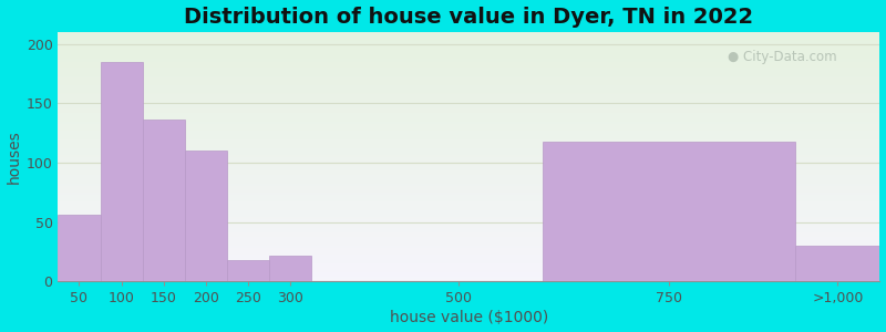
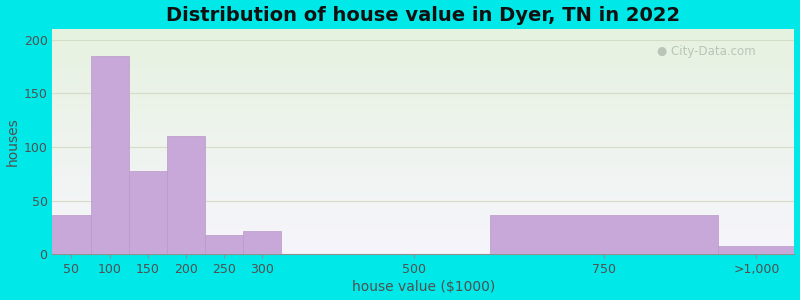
50: 56 -> 37
150: 136 -> 78
750: 118 -> 37
>1,000: 30 -> 8
